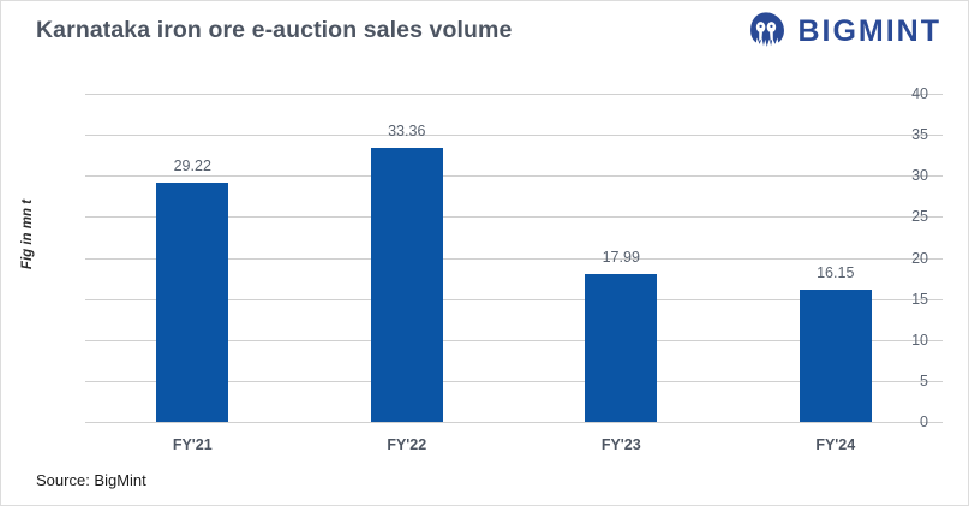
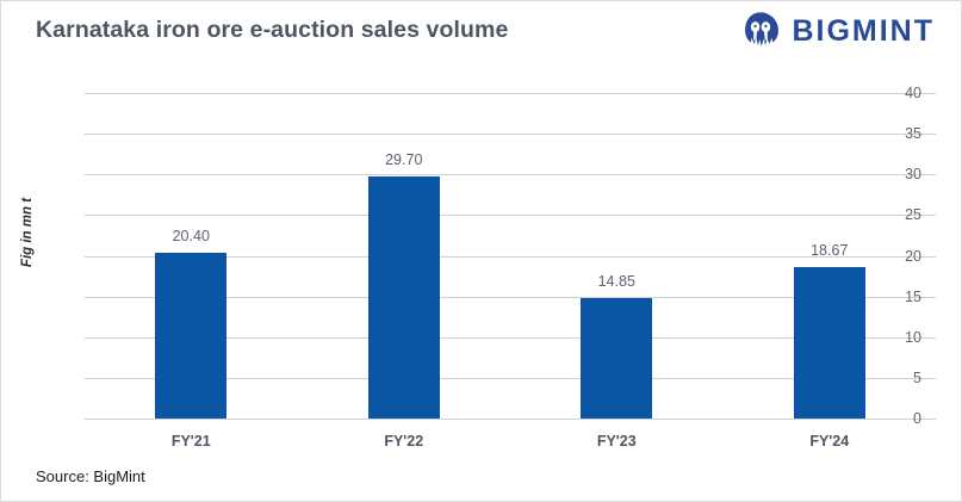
FY'21: 29.22 -> 20.40
FY'22: 33.36 -> 29.70
FY'23: 17.99 -> 14.85
FY'24: 16.15 -> 18.67
